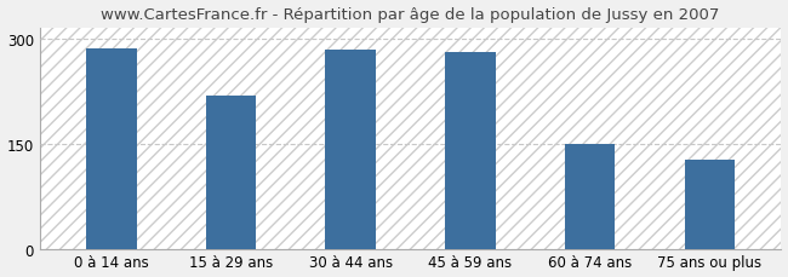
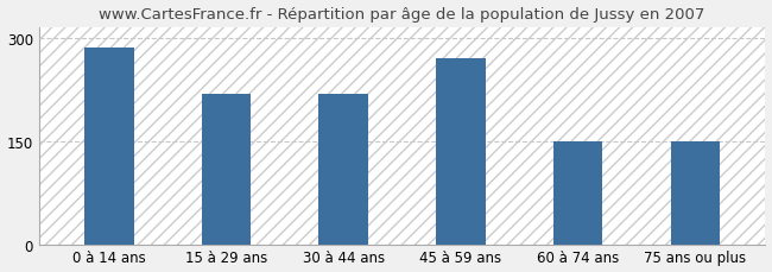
30 à 44 ans: 283 -> 218
45 à 59 ans: 280 -> 270
75 ans ou plus: 127 -> 150
